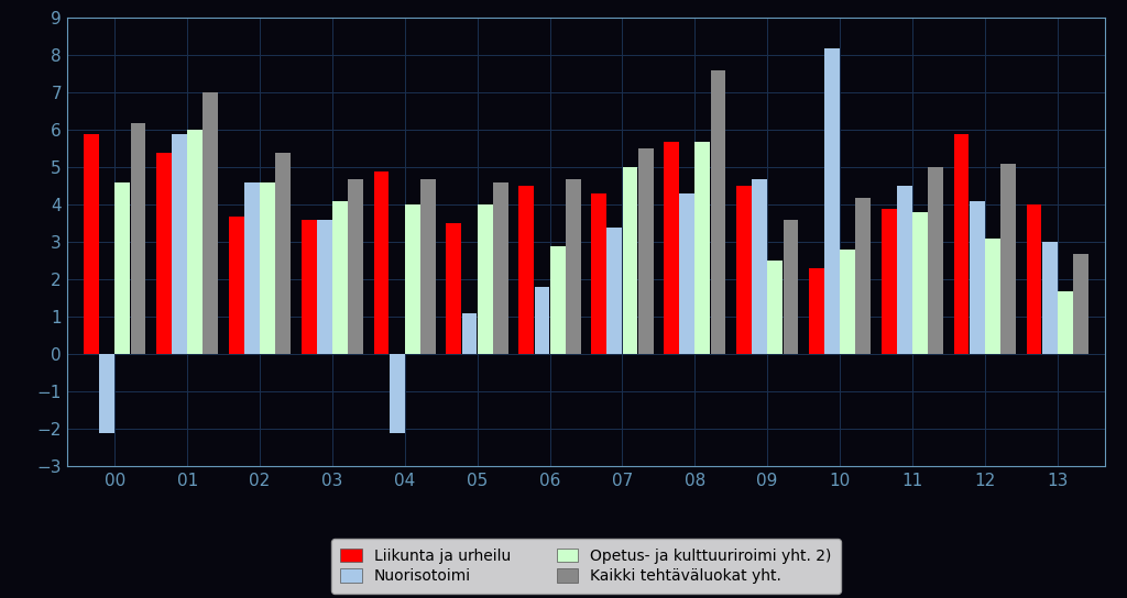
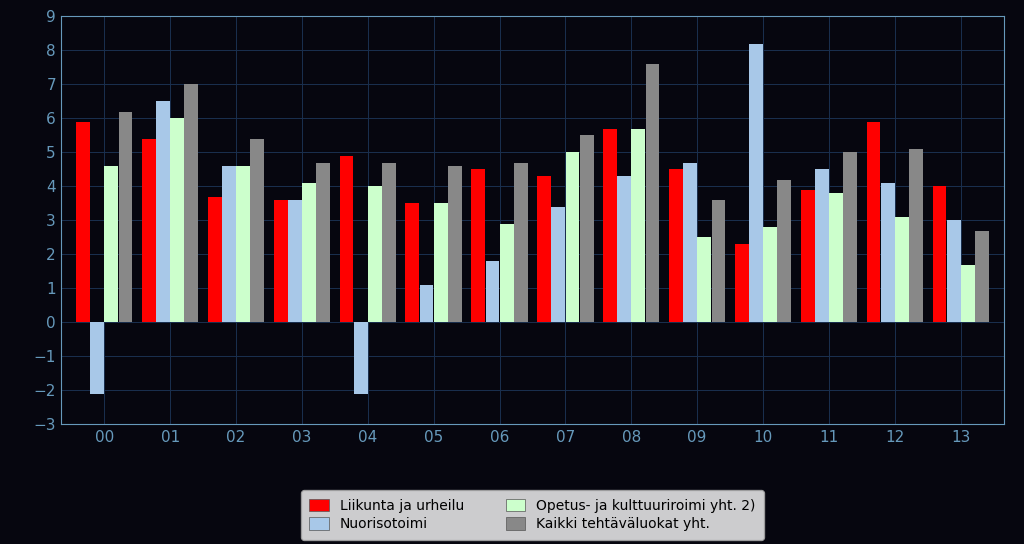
Nuorisotoimi/01: 5.9 -> 6.5
Opetus- ja kulttuuriroimi yht. 2)/05: 4.0 -> 3.5
